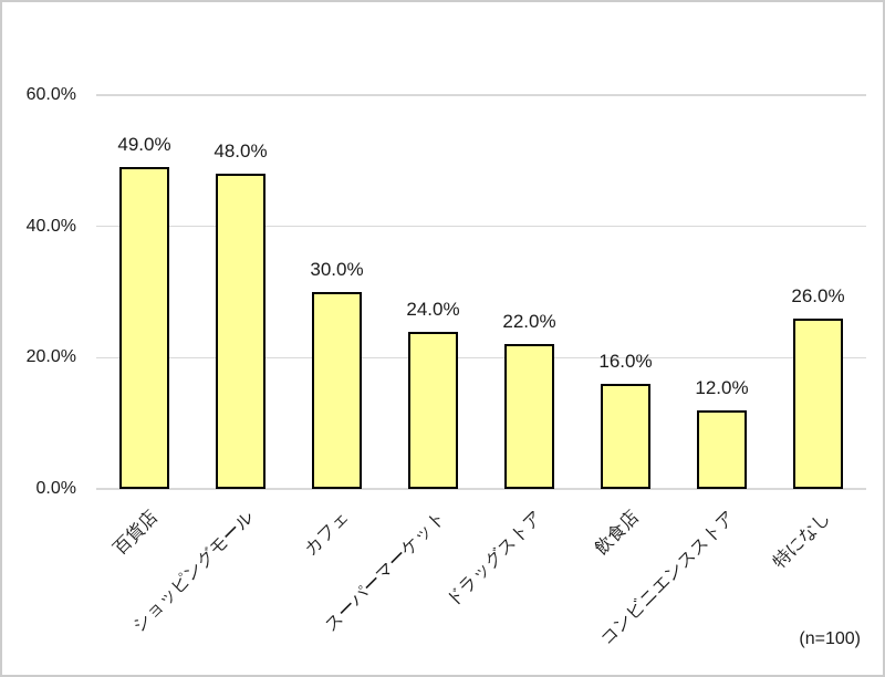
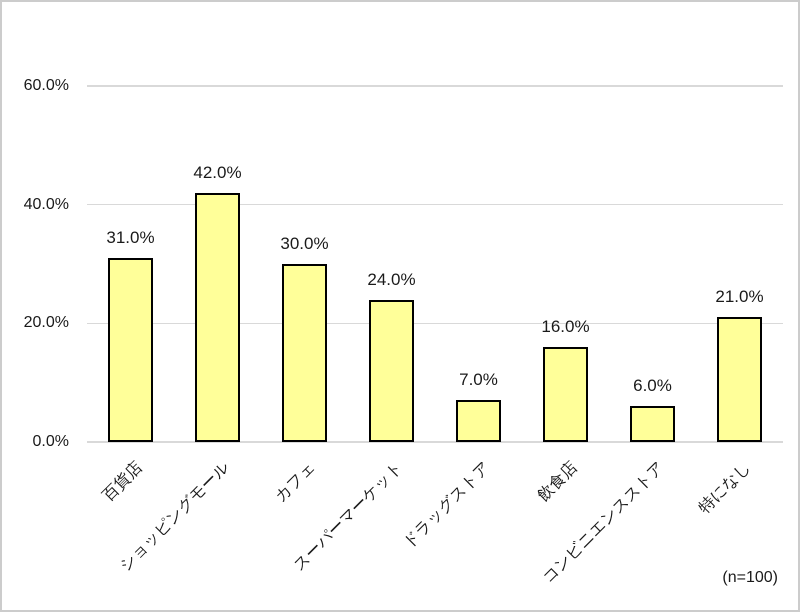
百貨店: 49.0% -> 31.0%
ショッピングモール: 48.0% -> 42.0%
ドラッグストア: 22.0% -> 7.0%
コンビニエンスストア: 12.0% -> 6.0%
特になし: 26.0% -> 21.0%
